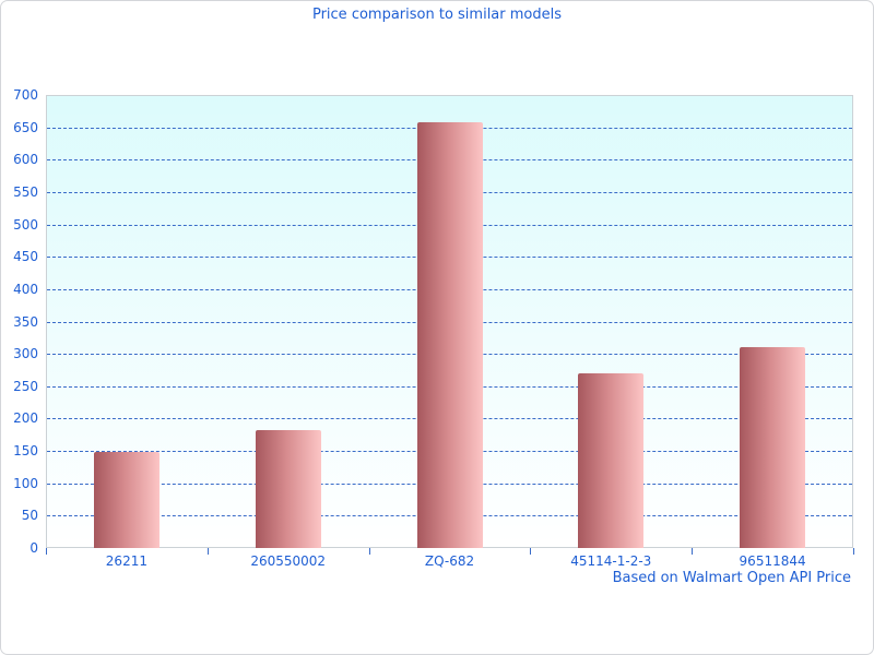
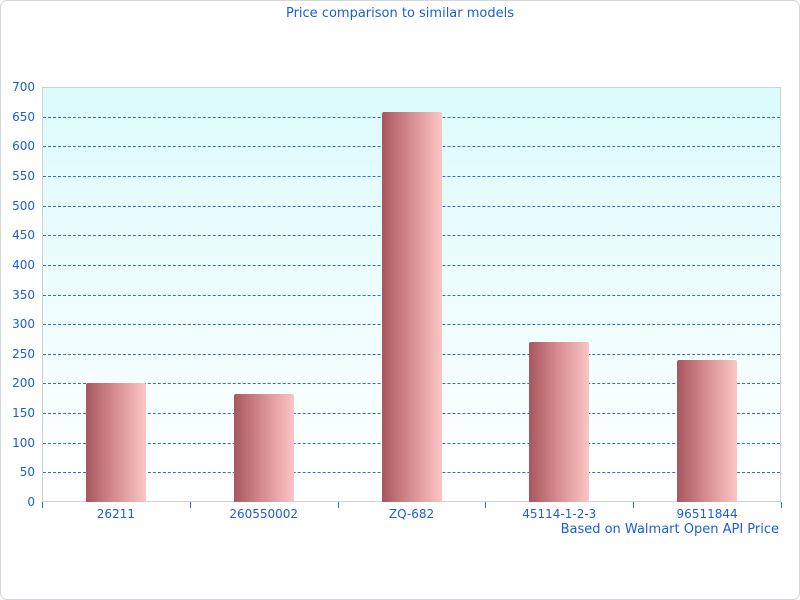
26211: 150 -> 200
96511844: 310 -> 240
